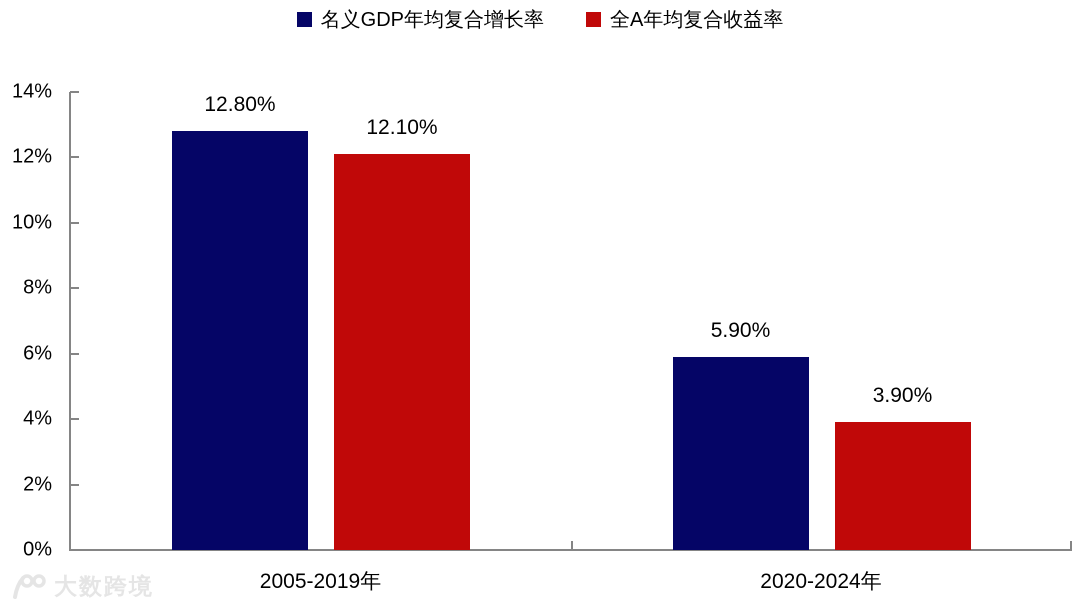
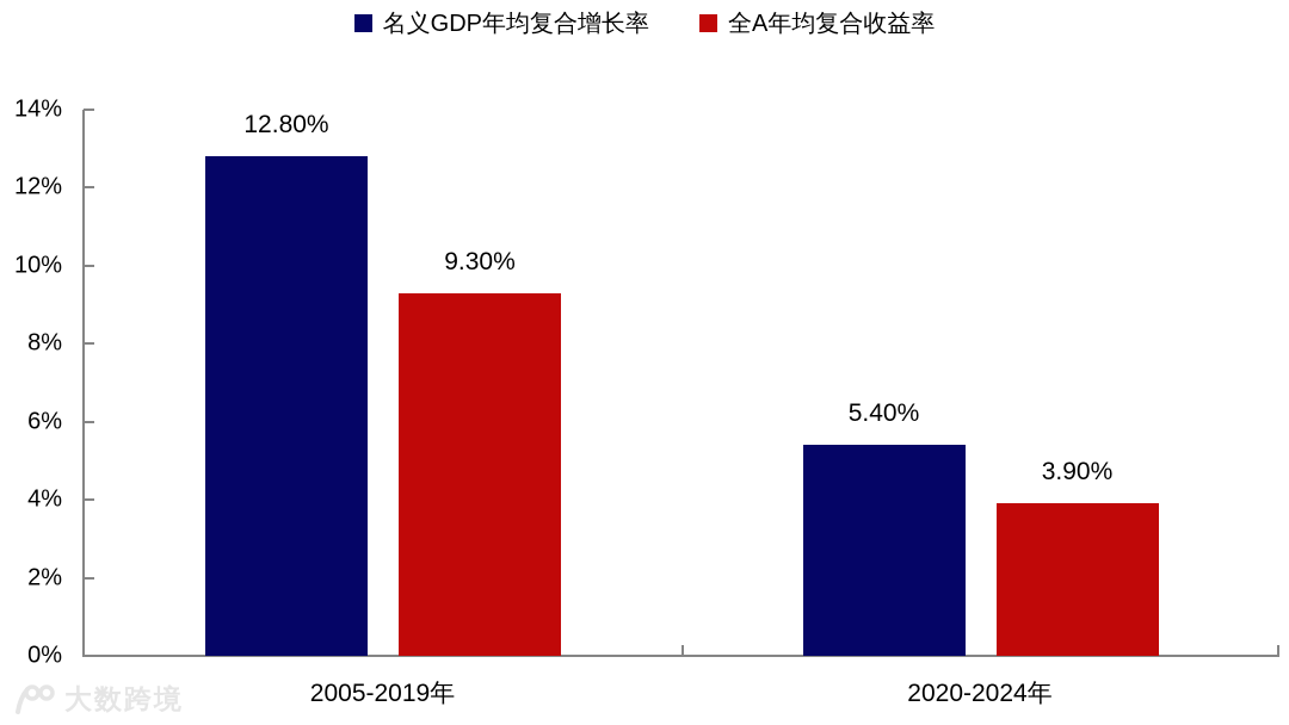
全A年均复合收益率/2005-2019年: 12.10% -> 9.30%
名义GDP年均复合增长率/2020-2024年: 5.90% -> 5.40%
